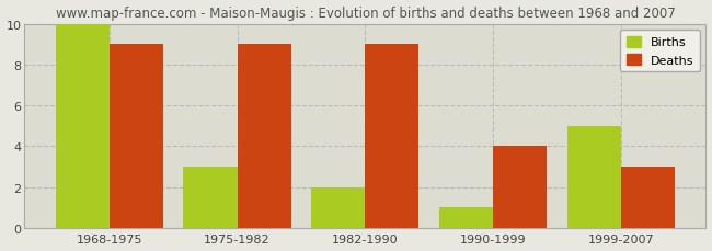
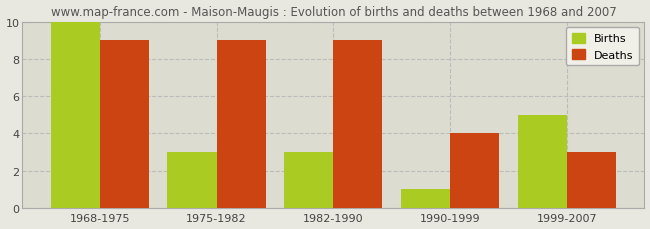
Births/1982-1990: 2 -> 3
